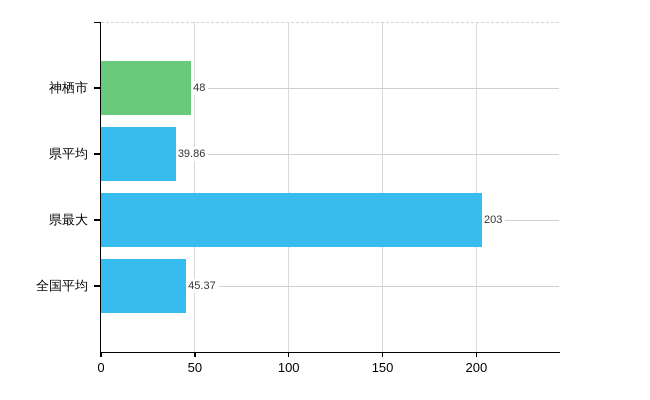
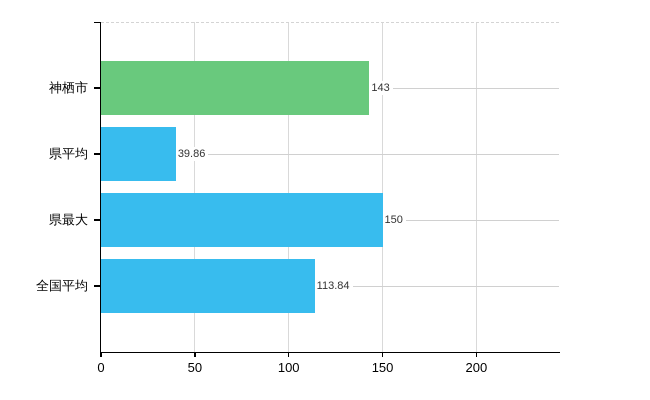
神栖市: 48 -> 143
県最大: 203 -> 150
全国平均: 45.37 -> 113.84
